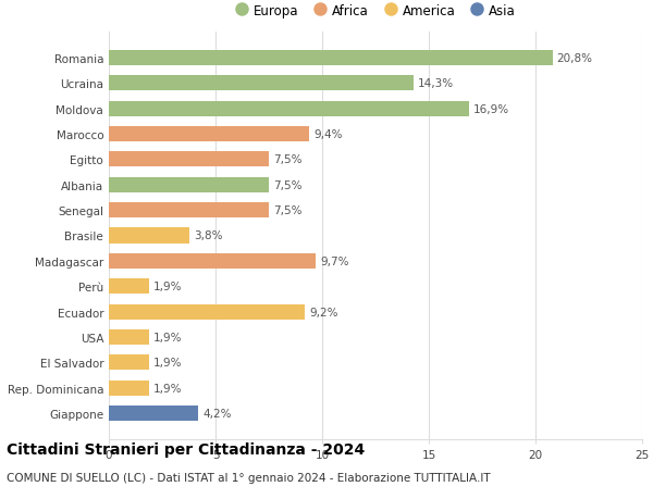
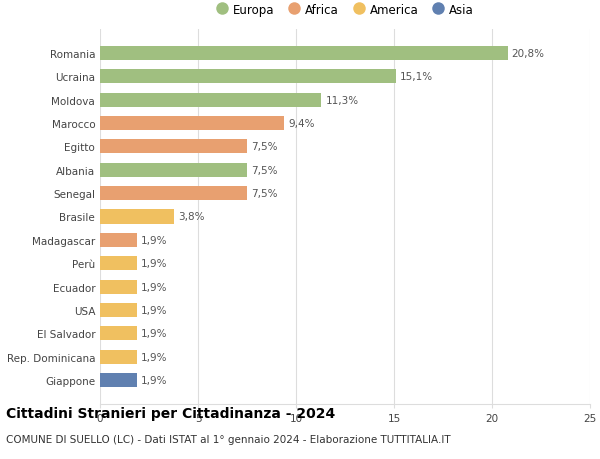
Ucraina: 14,3% -> 15,1%
Moldova: 16,9% -> 11,3%
Madagascar: 9,7% -> 1,9%
Ecuador: 9,2% -> 1,9%
Giappone: 4,2% -> 1,9%
